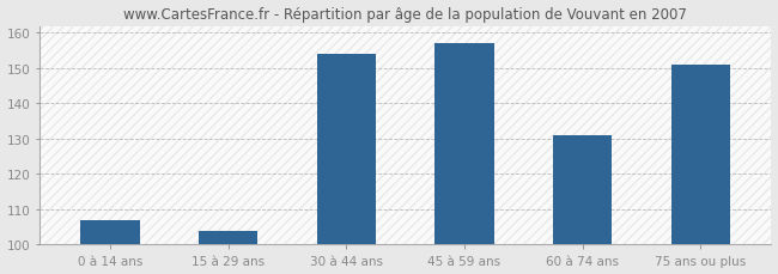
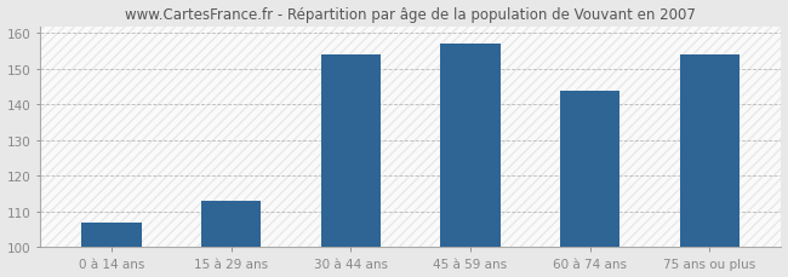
15 à 29 ans: 104 -> 113
60 à 74 ans: 131 -> 144
75 ans ou plus: 151 -> 154
